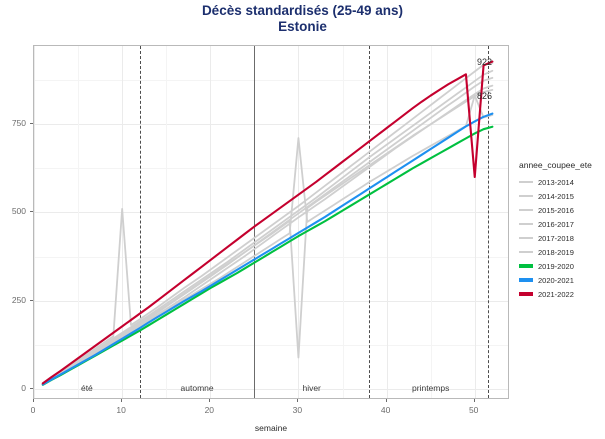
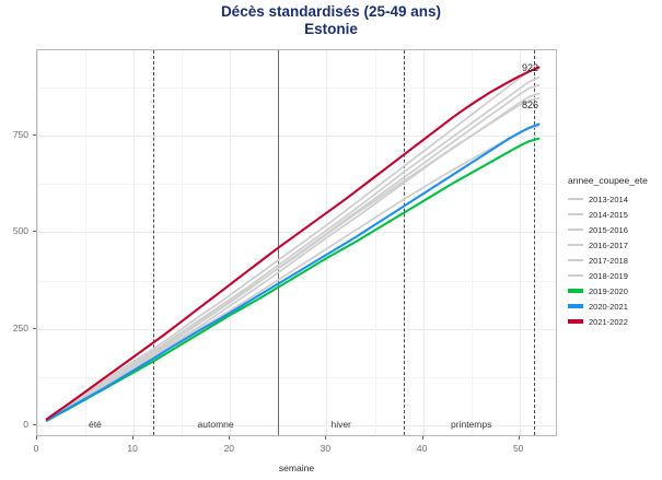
2013-2014/10: 510 -> 170
2017-2018/30: 90 -> 490
2018-2019/30: 710 -> 460
2018-2019/50: 830 -> 760
2021-2022/50: 600 -> 900
